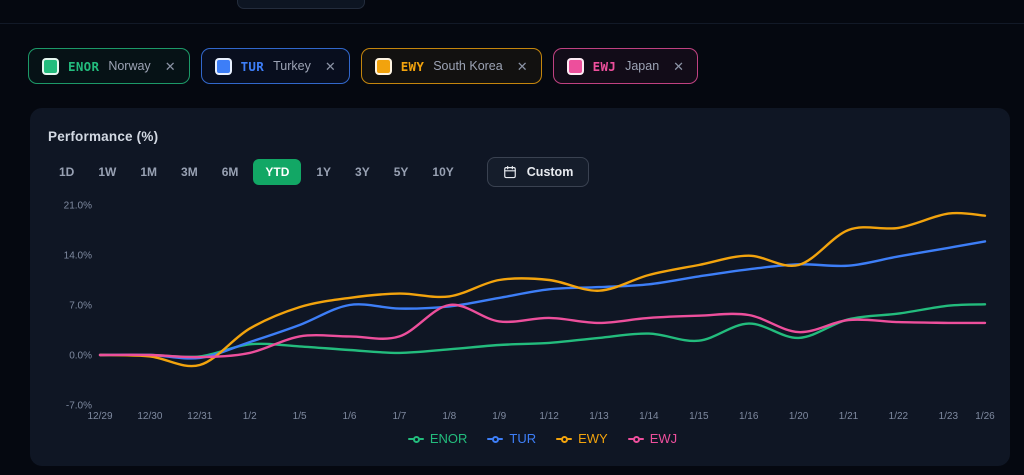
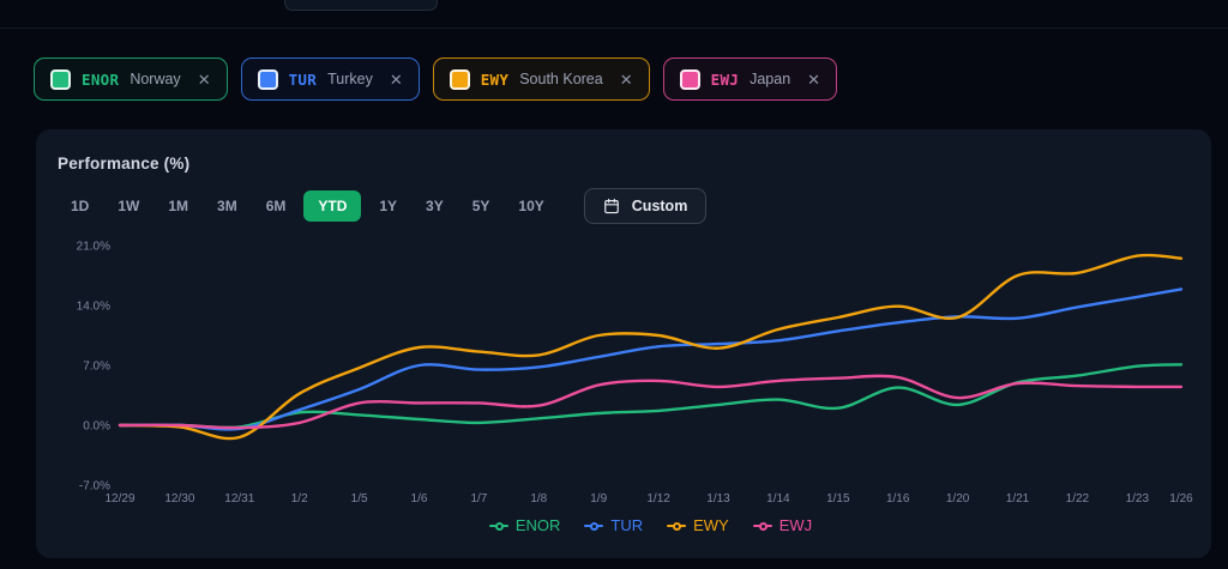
EWY/1/6: 8% -> 9%
EWJ/1/8: 7% -> 2%
